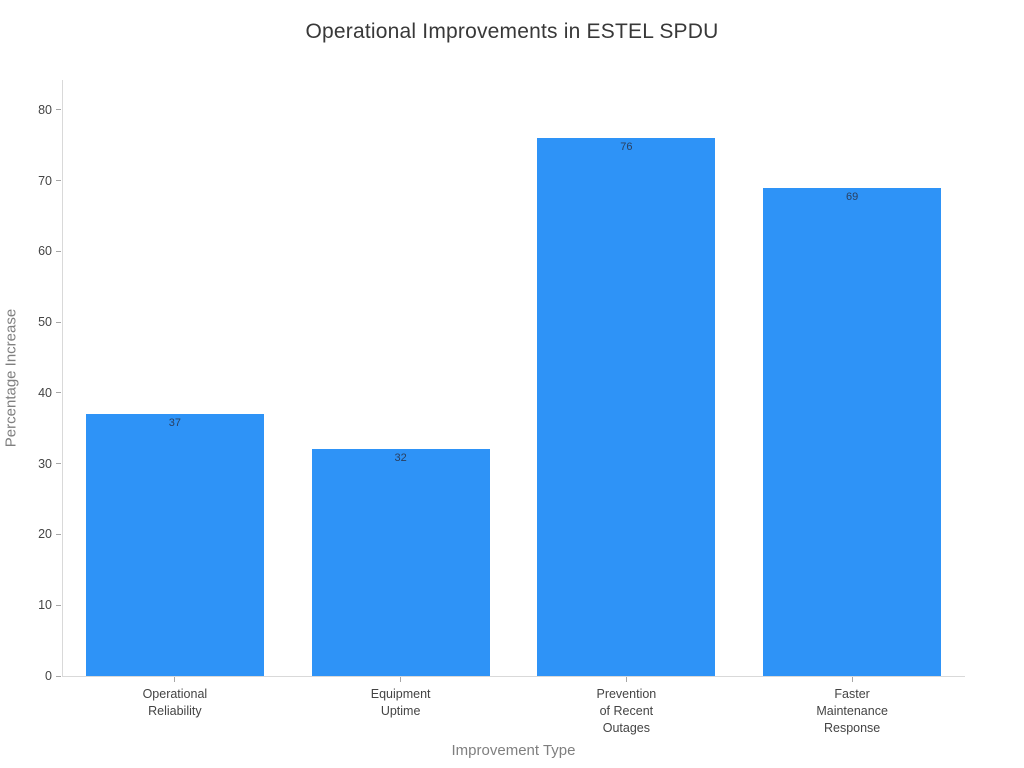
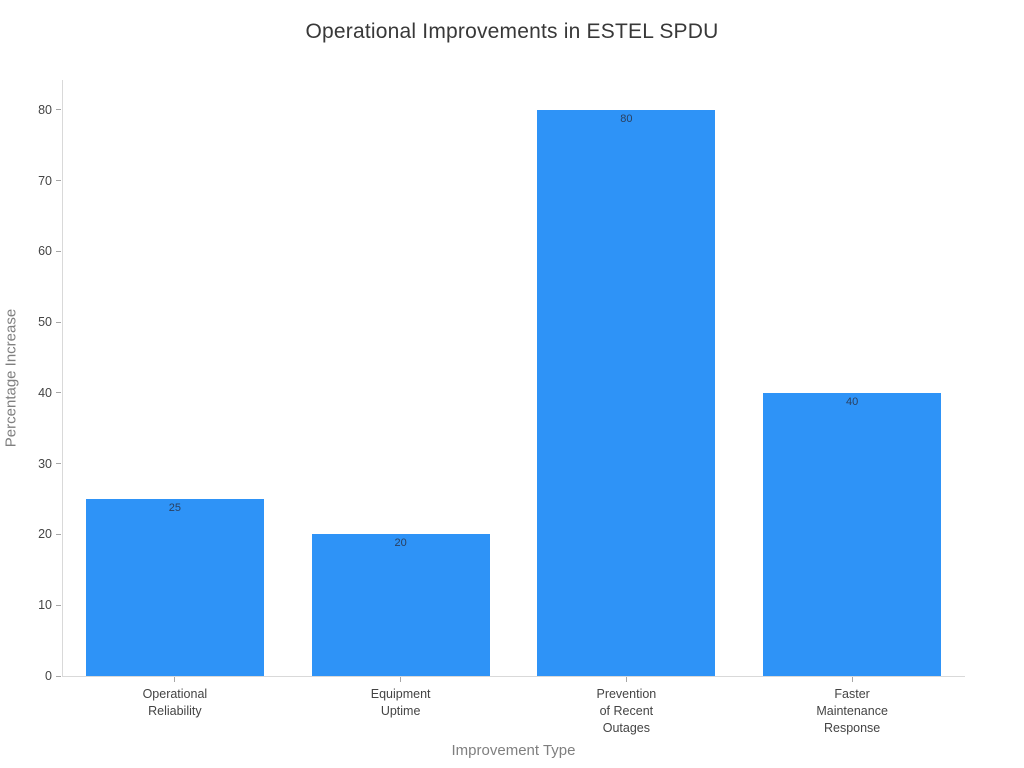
Operational Reliability: 37 -> 25
Equipment Uptime: 32 -> 20
Prevention of Recent Outages: 76 -> 80
Faster Maintenance Response: 69 -> 40
